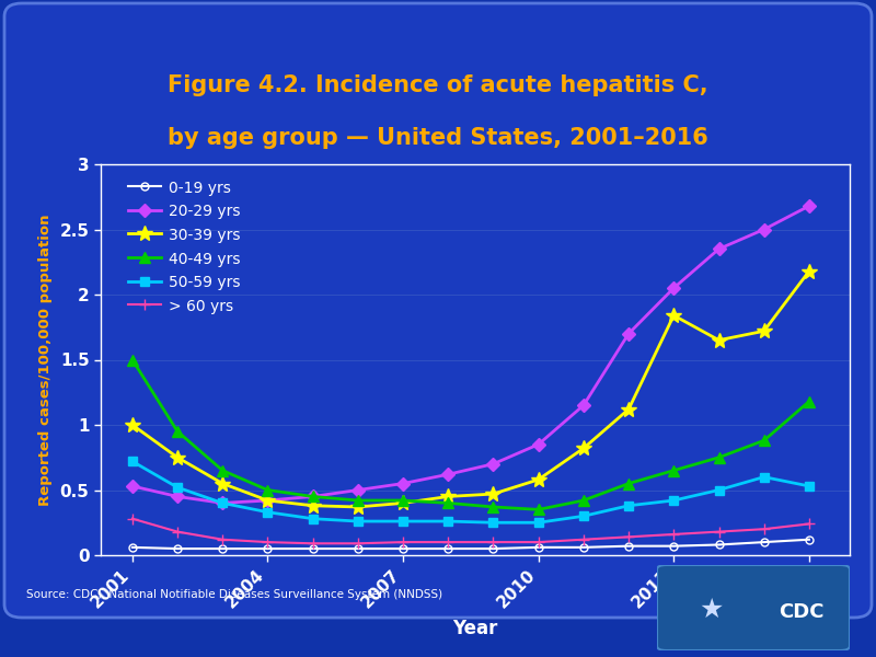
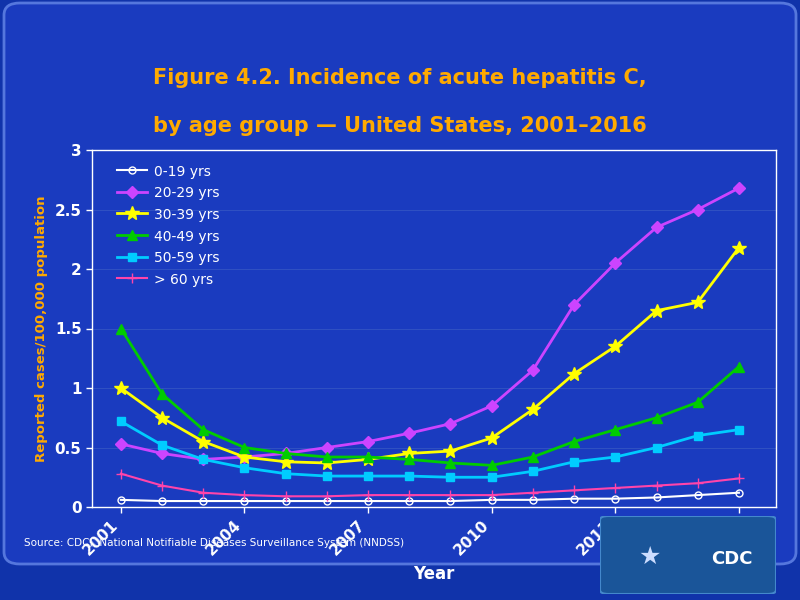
30-39 yrs/2013: 1.84 -> 1.35
50-59 yrs/2016: 0.53 -> 0.65
